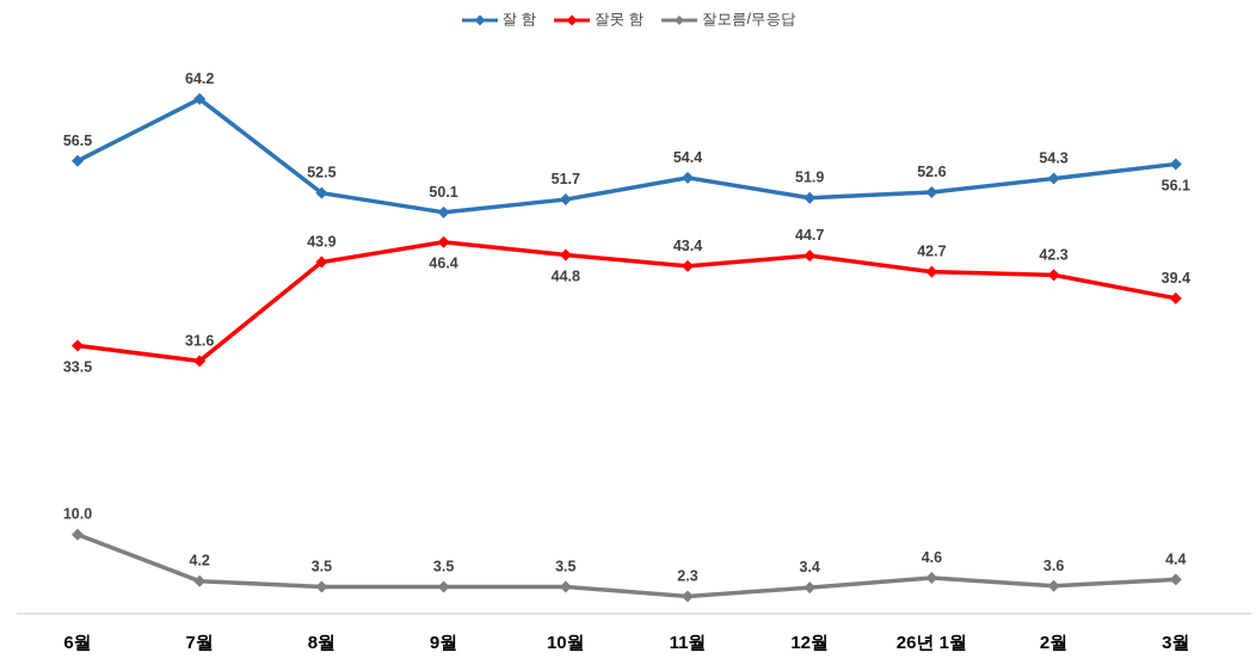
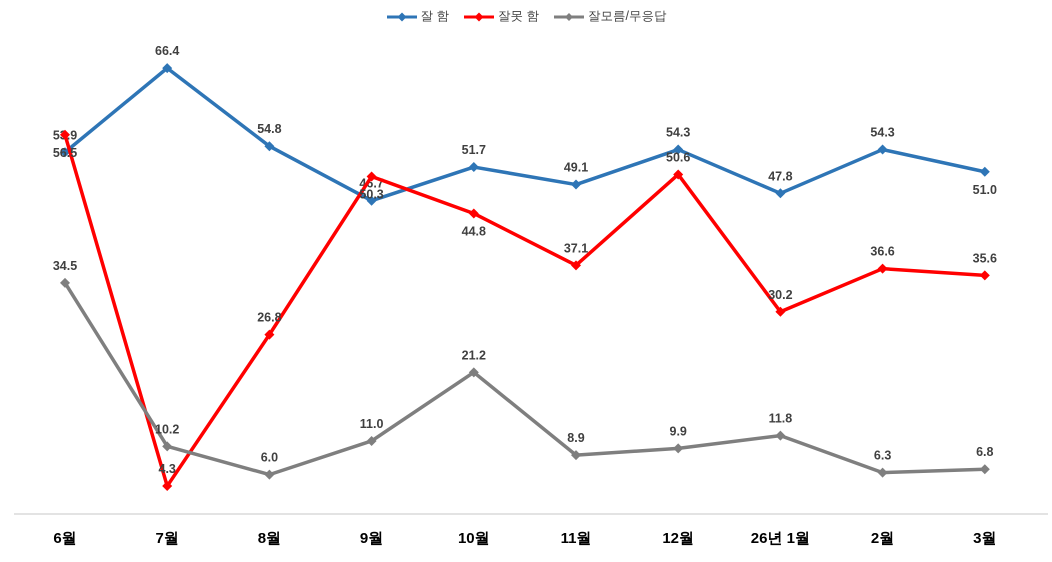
잘 함/6월: 56.5 -> 53.9
잘못 함/6월: 33.5 -> 56.5
잘모름/무응답/6월: 10.0 -> 34.5
잘 함/7월: 64.2 -> 66.4
잘못 함/7월: 31.6 -> 4.3
잘모름/무응답/7월: 4.2 -> 10.2
잘 함/8월: 52.5 -> 54.8
잘못 함/8월: 43.9 -> 26.8
잘모름/무응답/8월: 3.5 -> 6.0
잘 함/9월: 50.1 -> 46.7
잘못 함/9월: 46.4 -> 50.3
잘모름/무응답/9월: 3.5 -> 11.0
잘모름/무응답/10월: 3.5 -> 21.2
잘 함/11월: 54.4 -> 49.1
잘못 함/11월: 43.4 -> 37.1
잘모름/무응답/11월: 2.3 -> 8.9
잘 함/12월: 51.9 -> 54.3
잘못 함/12월: 44.7 -> 50.6
잘모름/무응답/12월: 3.4 -> 9.9
잘 함/26년 1월: 52.6 -> 47.8
잘못 함/26년 1월: 42.7 -> 30.2
잘모름/무응답/26년 1월: 4.6 -> 11.8
잘못 함/2월: 42.3 -> 36.6
잘모름/무응답/2월: 3.6 -> 6.3
잘 함/3월: 56.1 -> 51.0
잘못 함/3월: 39.4 -> 35.6
잘모름/무응답/3월: 4.4 -> 6.8
